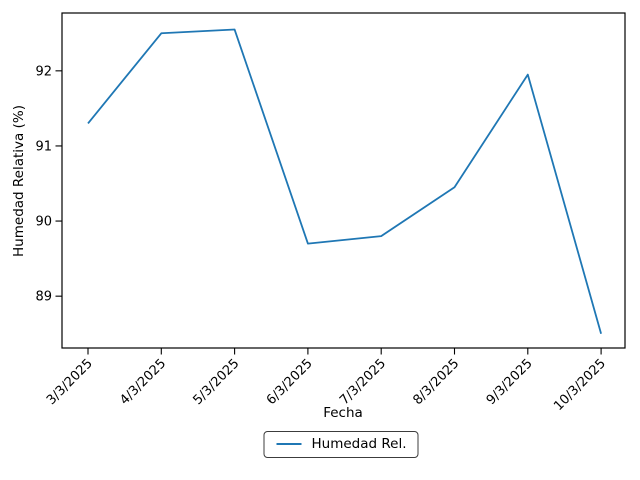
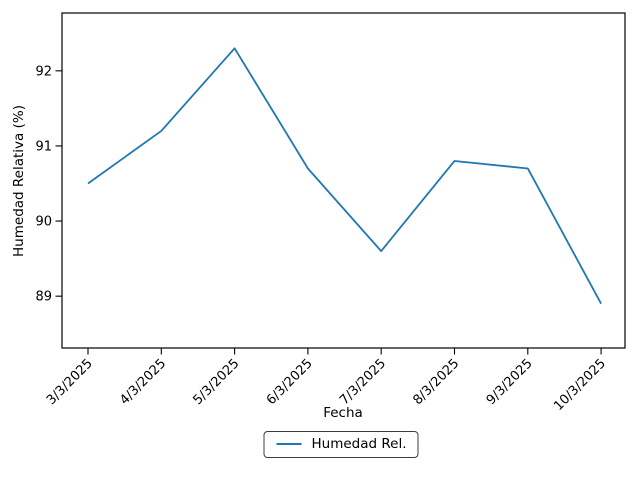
3/3/2025: 91.3 -> 90.5
4/3/2025: 92.5 -> 91.2
5/3/2025: 92.5 -> 92.3
6/3/2025: 89.7 -> 90.7
7/3/2025: 89.8 -> 89.6
8/3/2025: 90.5 -> 90.8
9/3/2025: 92.0 -> 90.7
10/3/2025: 88.5 -> 88.9
